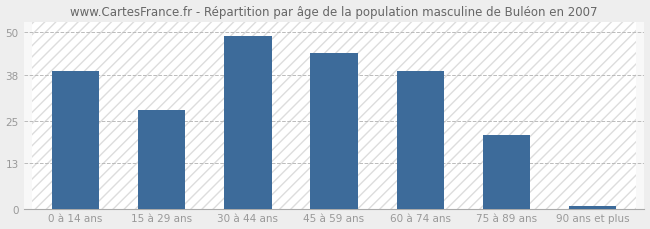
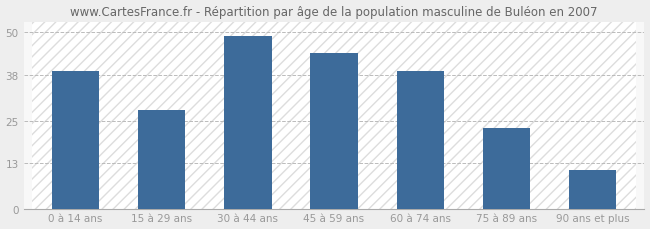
75 à 89 ans: 21 -> 23
90 ans et plus: 1 -> 11
